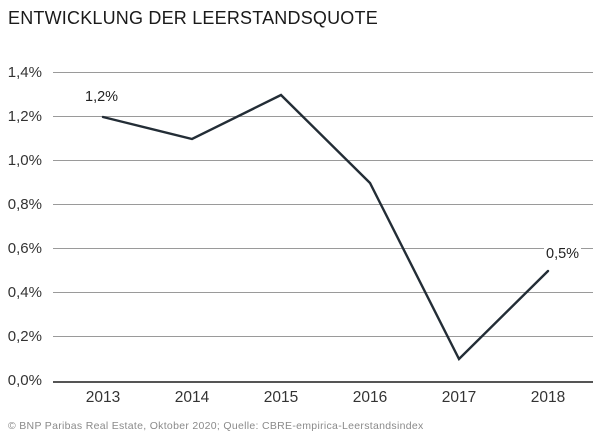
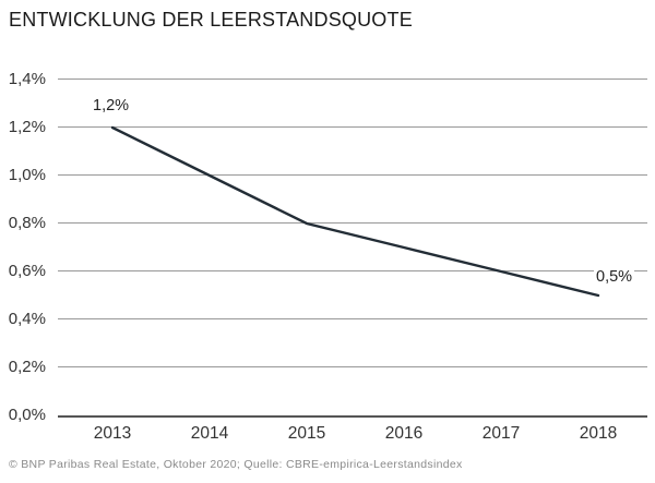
2014: 1,1% -> 1,0%
2015: 1,3% -> 0,8%
2016: 0,9% -> 0,7%
2017: 0,1% -> 0,6%
